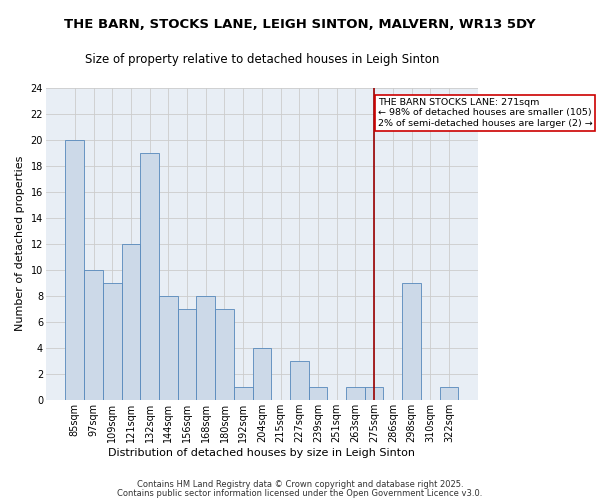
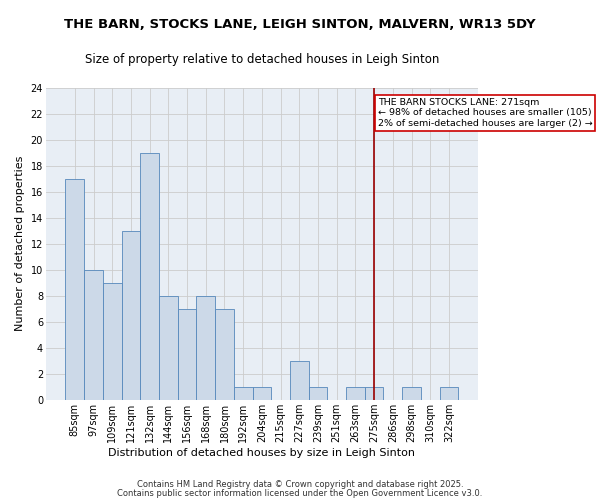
85sqm: 20 -> 17
121sqm: 12 -> 13
204sqm: 4 -> 1
298sqm: 9 -> 1
